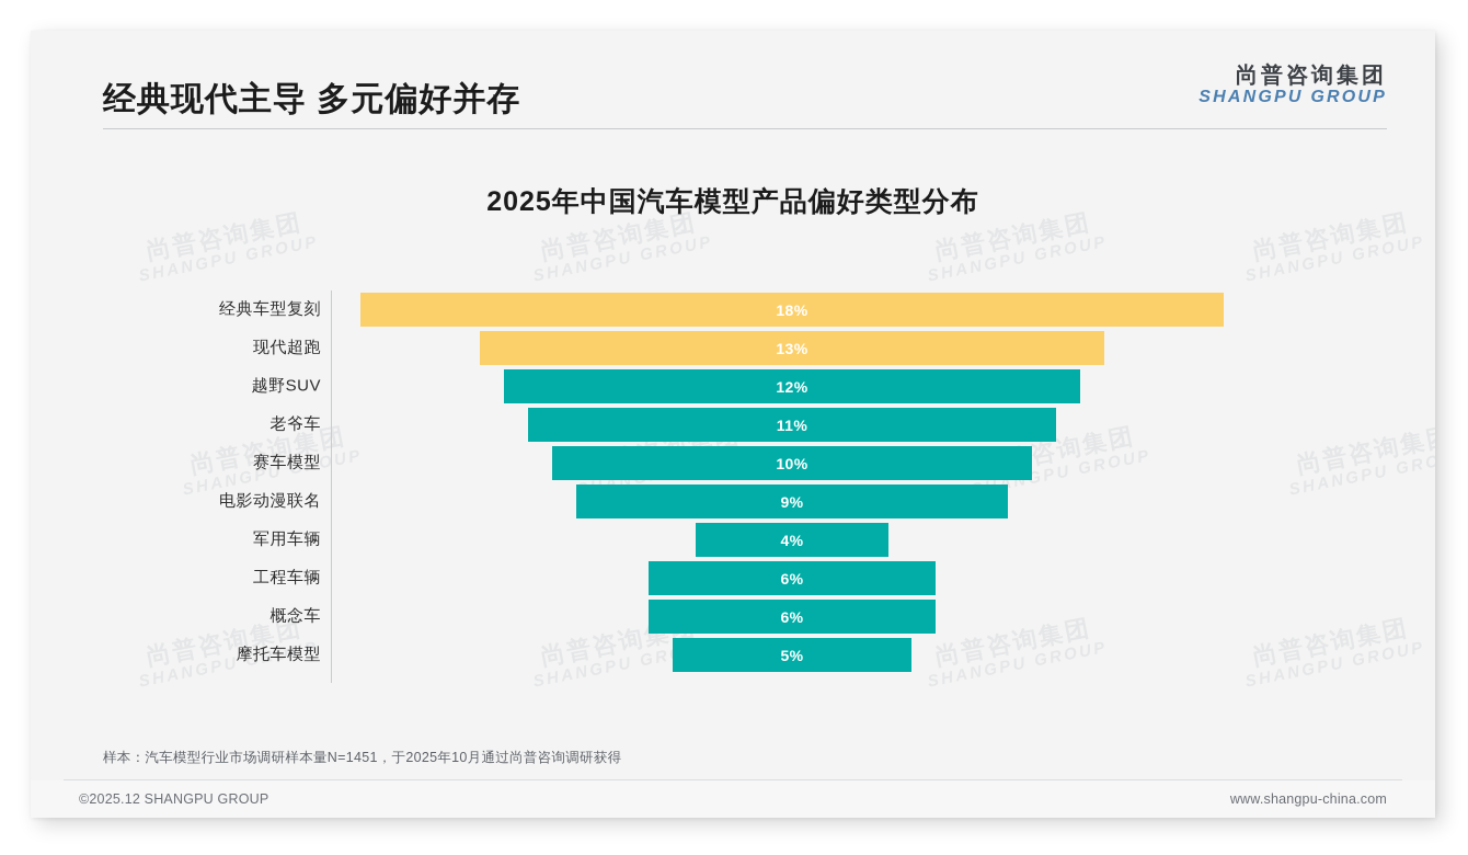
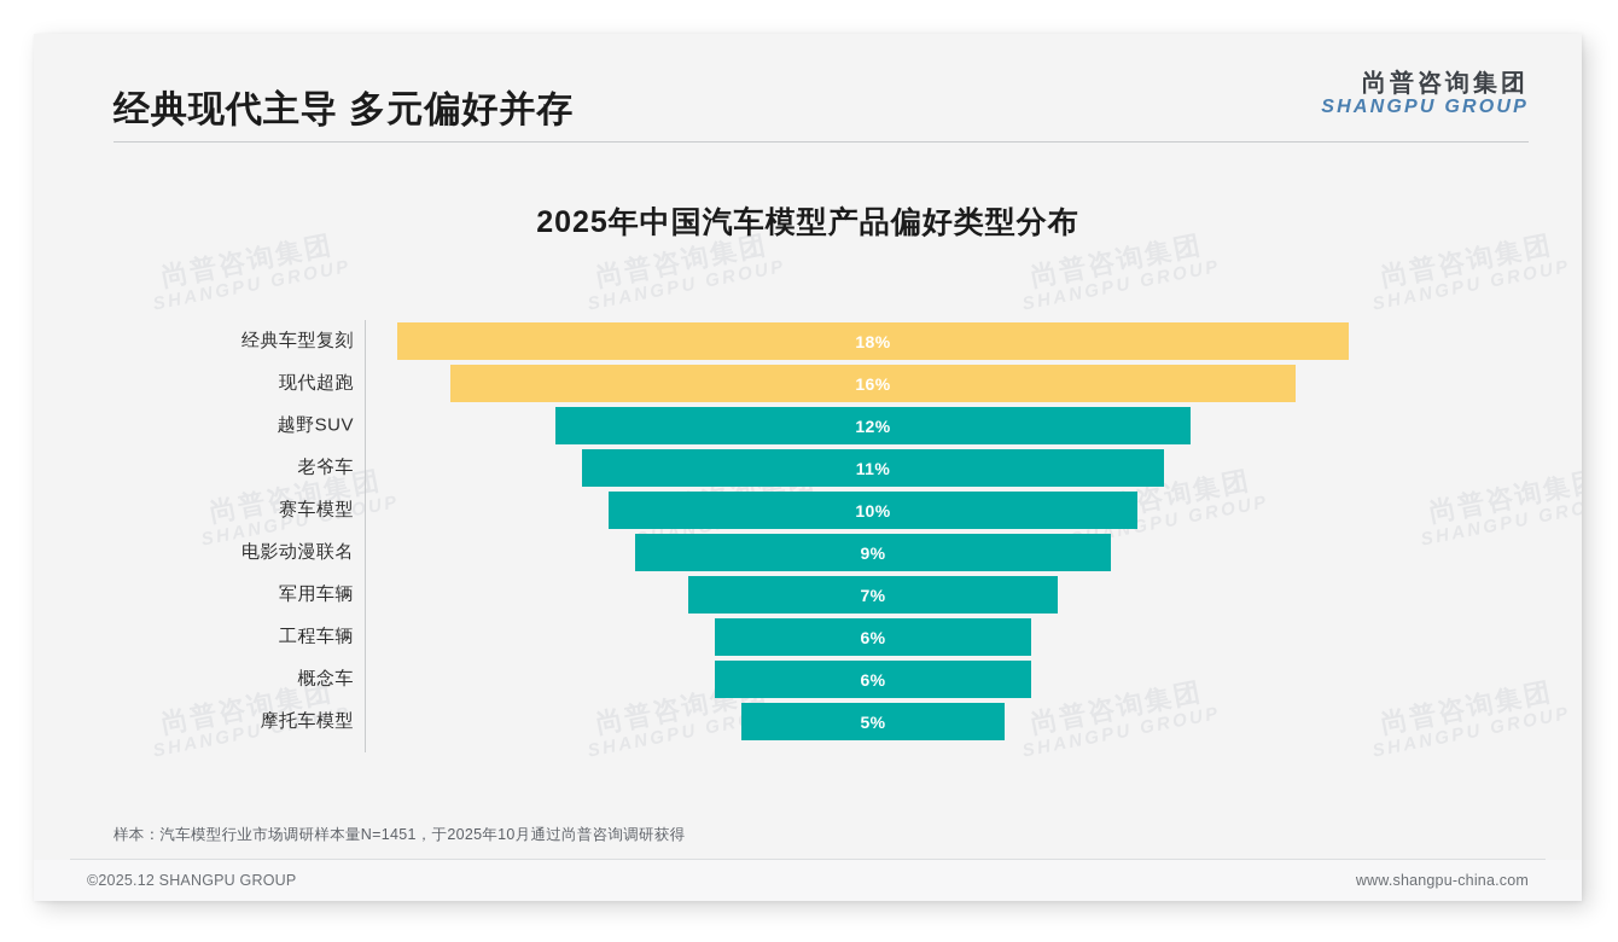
现代超跑: 13% -> 16%
军用车辆: 4% -> 7%
